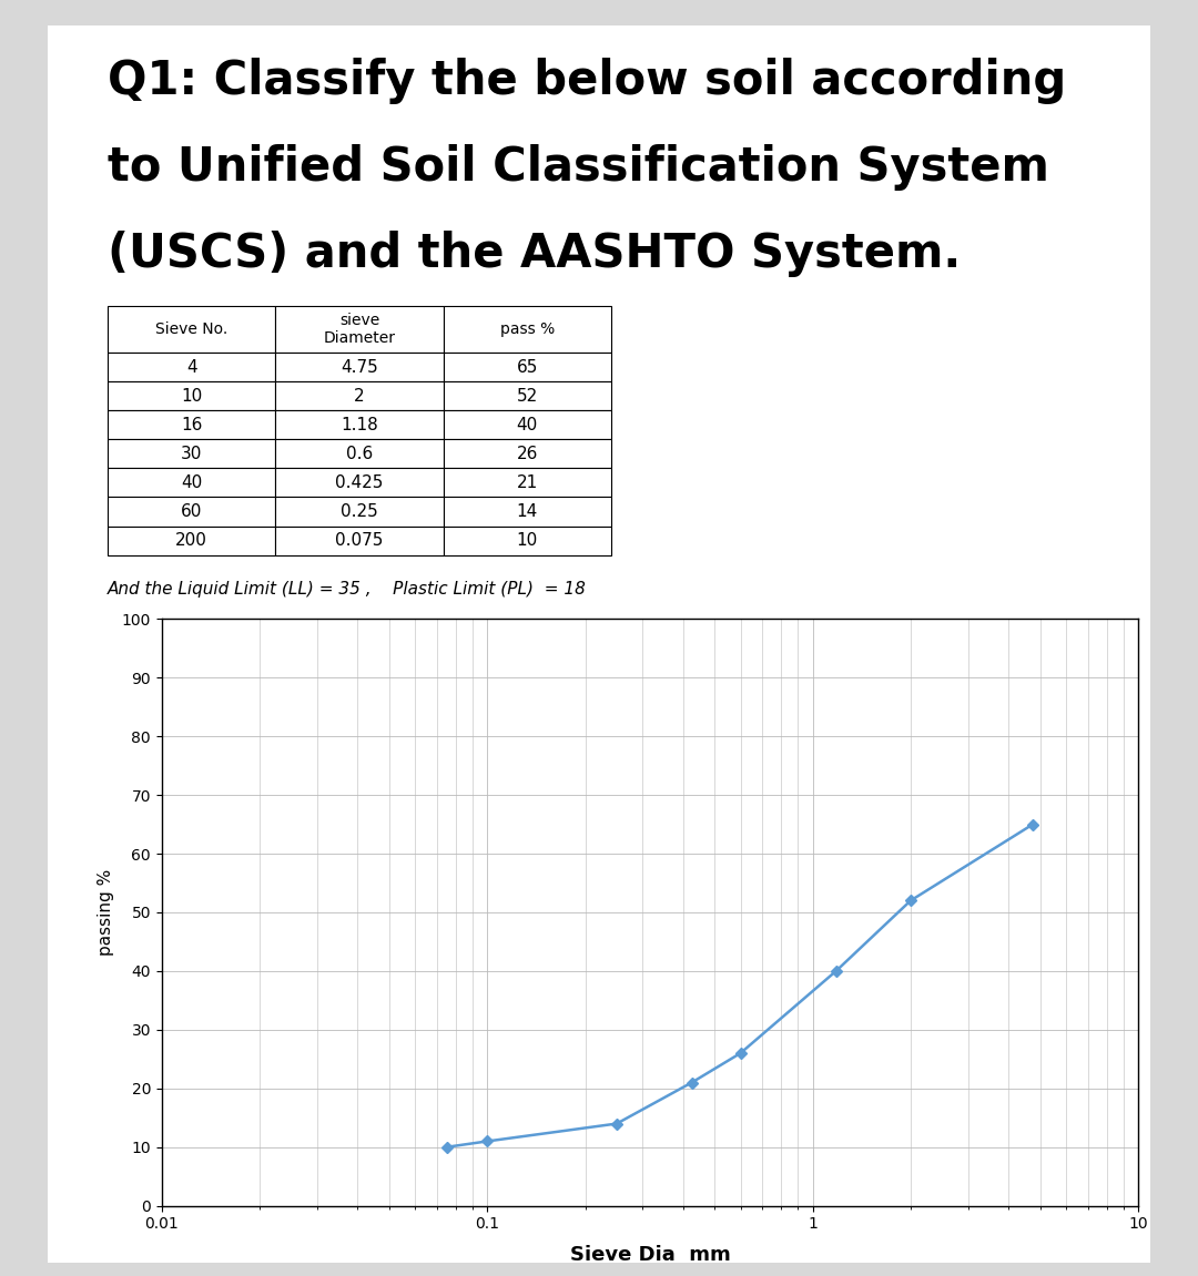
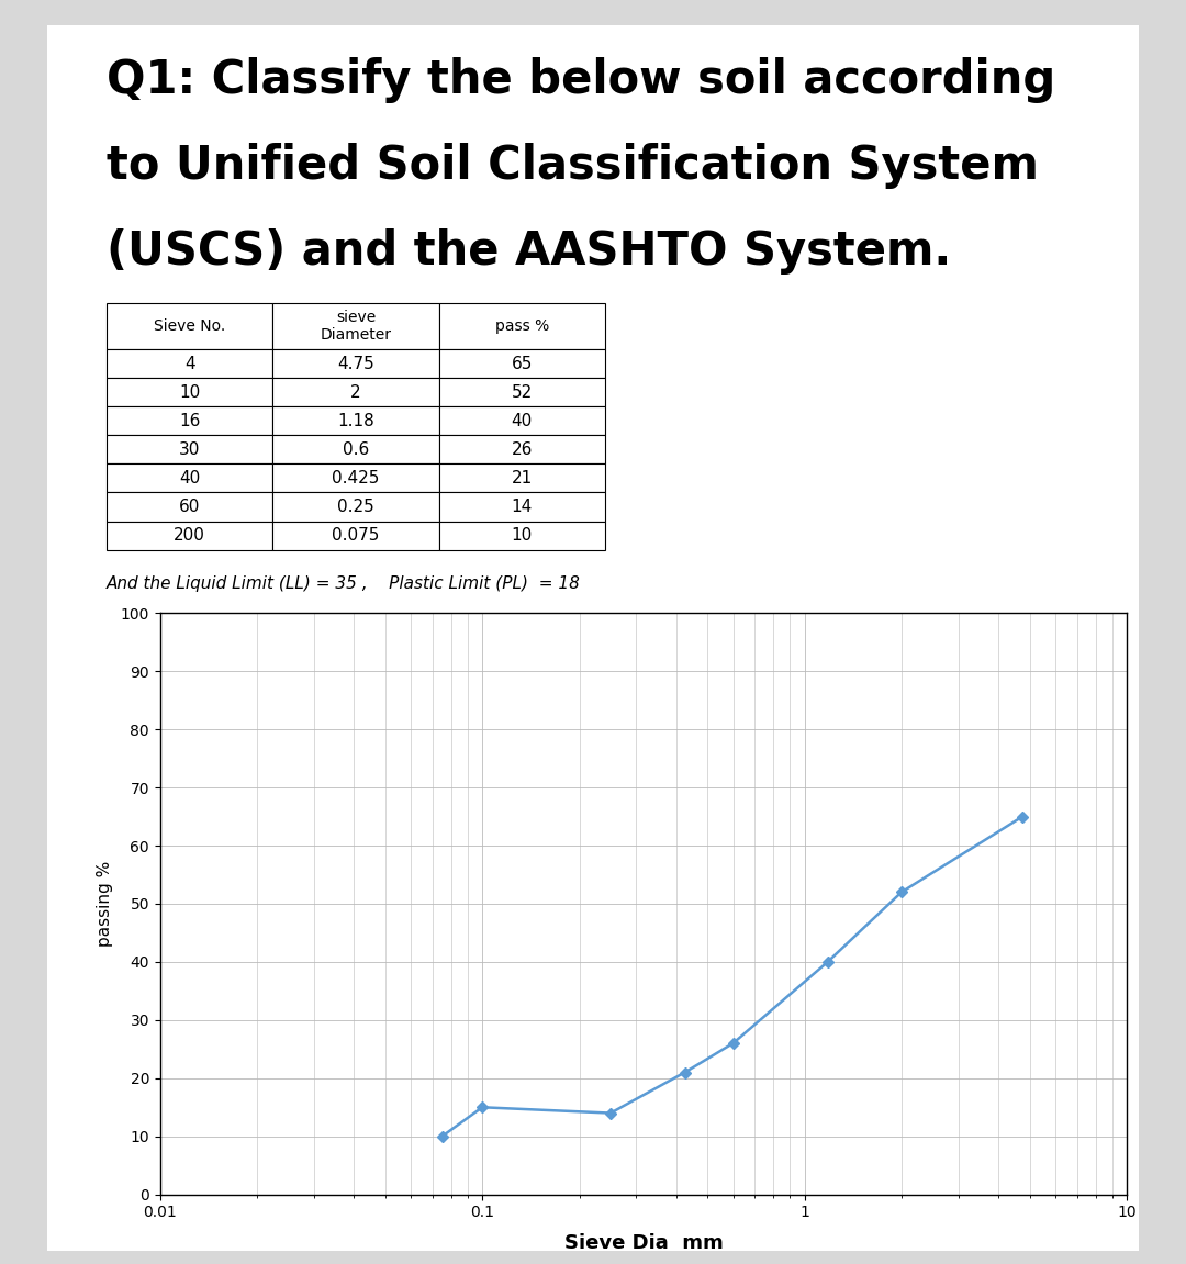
0.1: 11 -> 15
